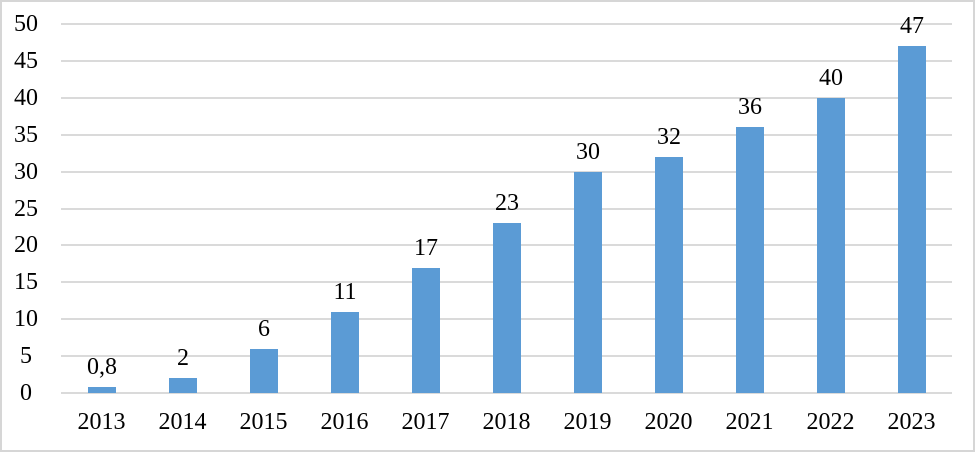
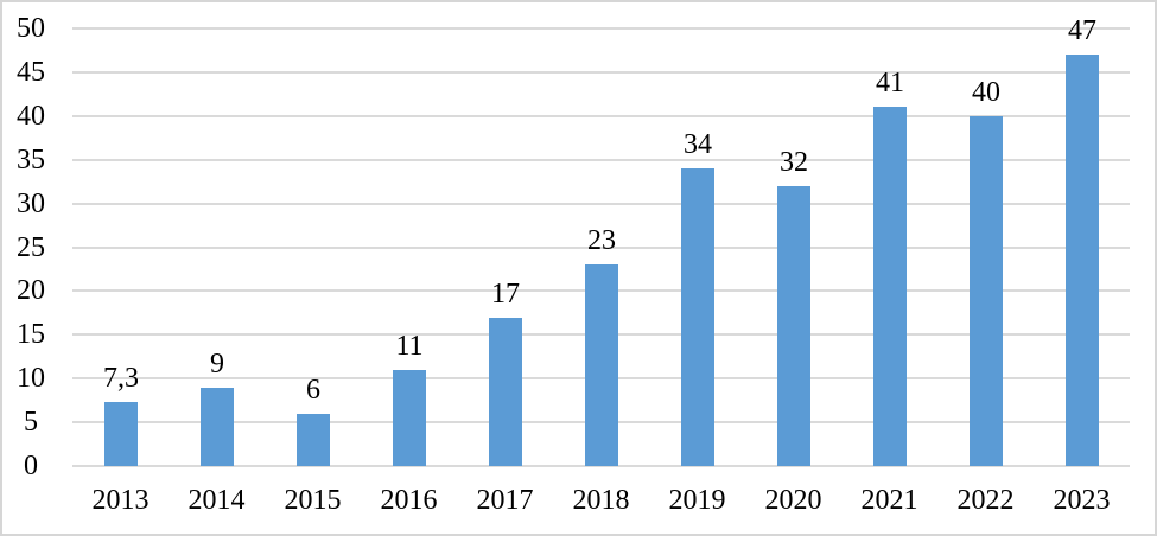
2013: 0,8 -> 7,3
2014: 2 -> 9
2019: 30 -> 34
2021: 36 -> 41
